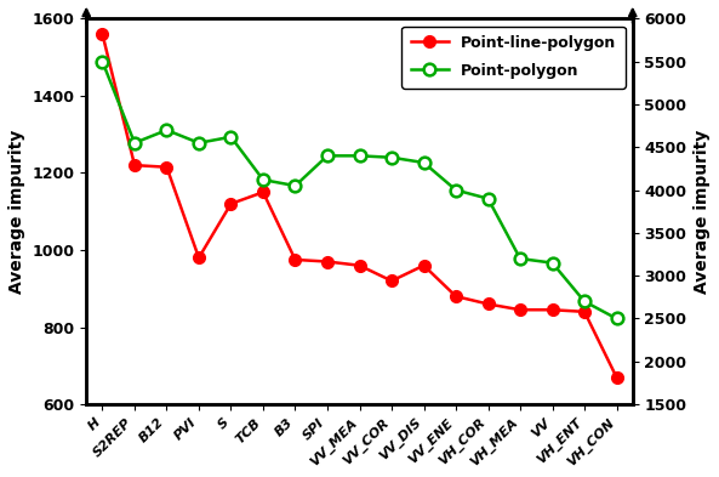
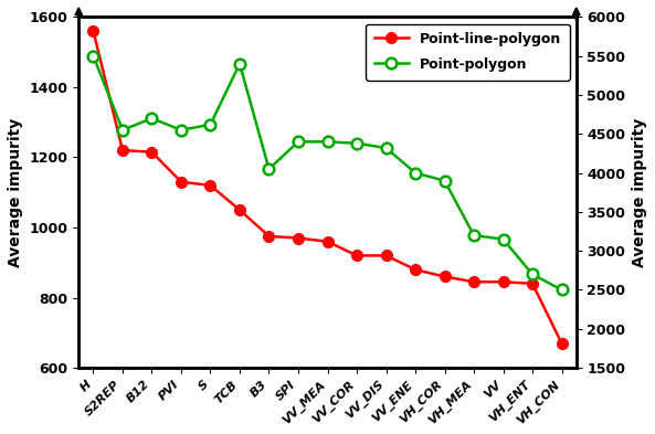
Point-line-polygon/PVI: 980 -> 1130
Point-line-polygon/TCB: 1150 -> 1050
Point-polygon/TCB: 4120 -> 5400
Point-line-polygon/VV_DIS: 960 -> 920
